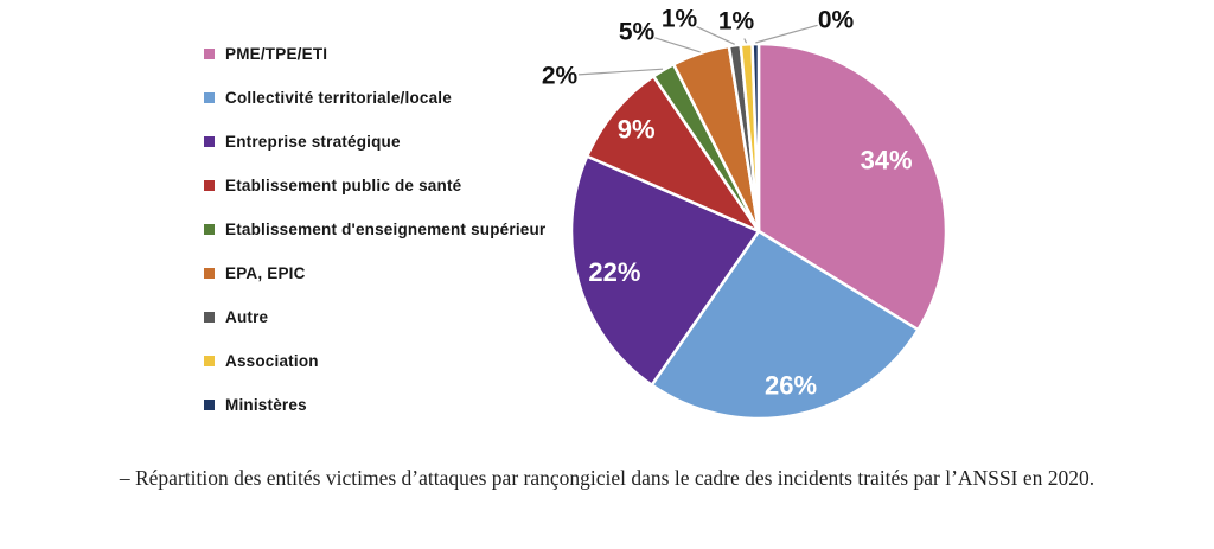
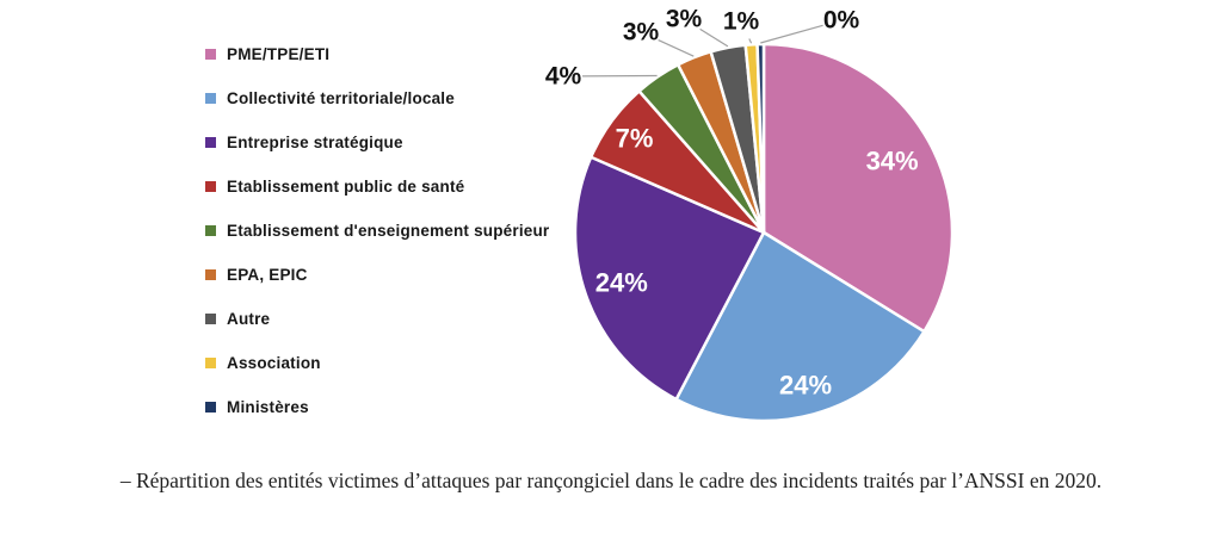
Collectivité territoriale/locale: 26% -> 24%
Entreprise stratégique: 22% -> 24%
Etablissement public de santé: 9% -> 7%
Etablissement d'enseignement supérieur: 2% -> 4%
EPA, EPIC: 5% -> 3%
Autre: 1% -> 3%
